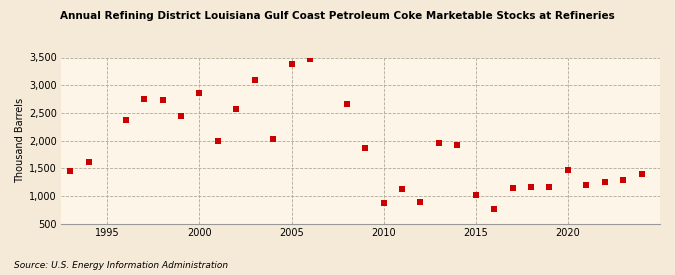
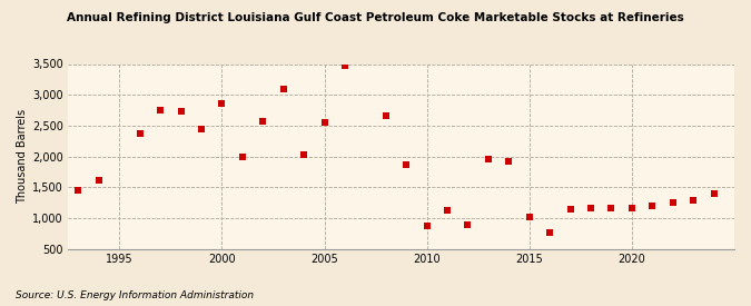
2005: 3,390 -> 2,560
2020: 1,470 -> 1,160
